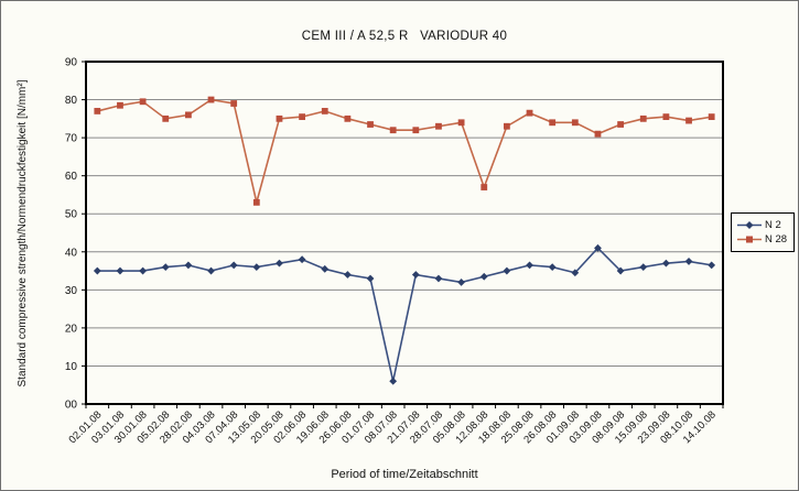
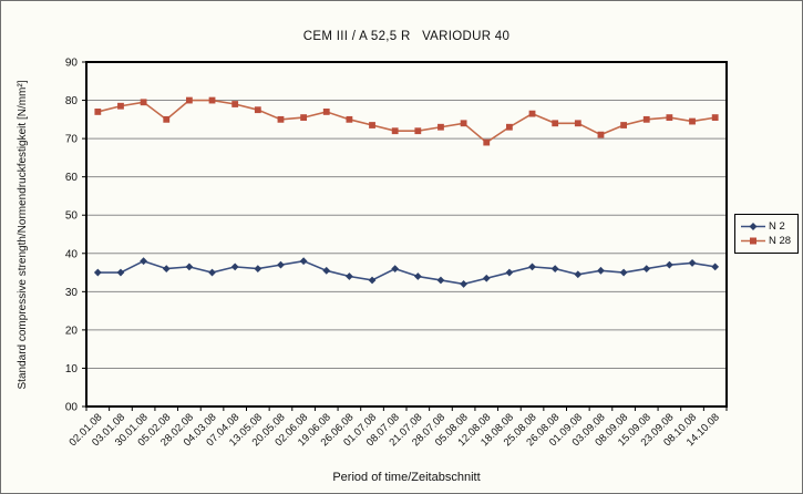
N 2/30.01.08: 35 -> 38
N 28/28.02.08: 76 -> 80
N 28/13.05.08: 53 -> 78
N 2/08.07.08: 6 -> 36
N 28/12.08.08: 57 -> 69
N 2/03.09.08: 41 -> 36
